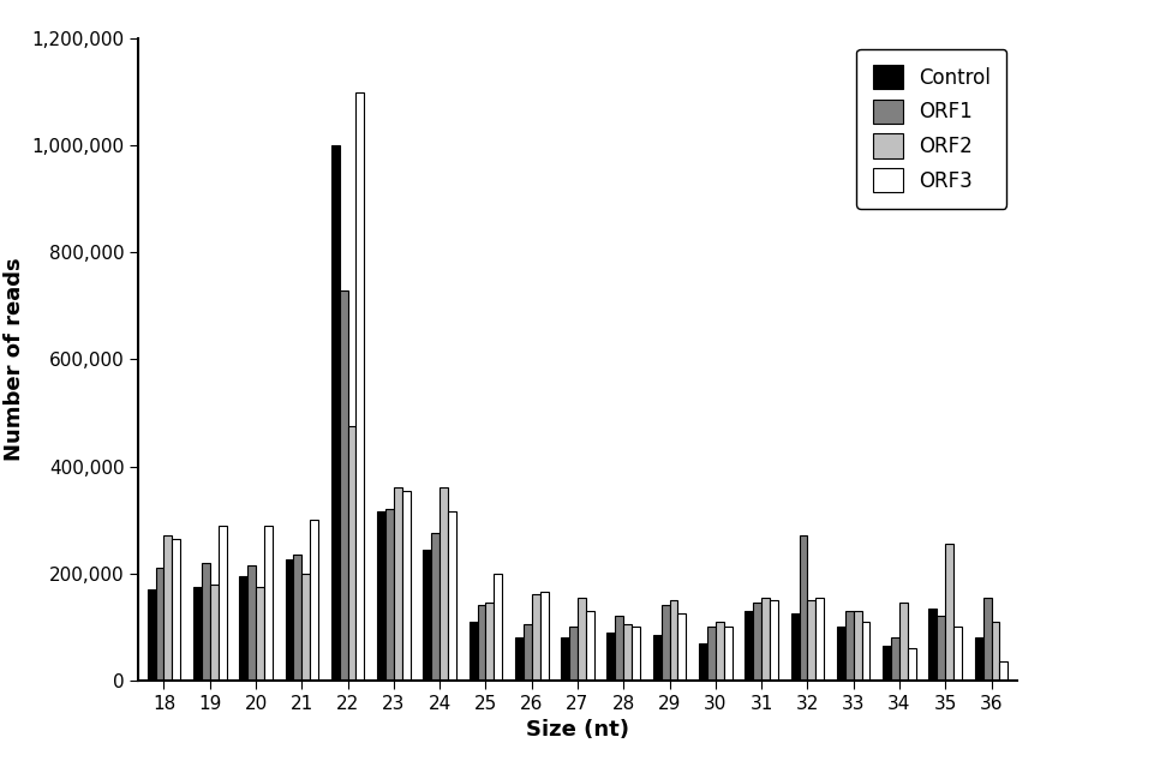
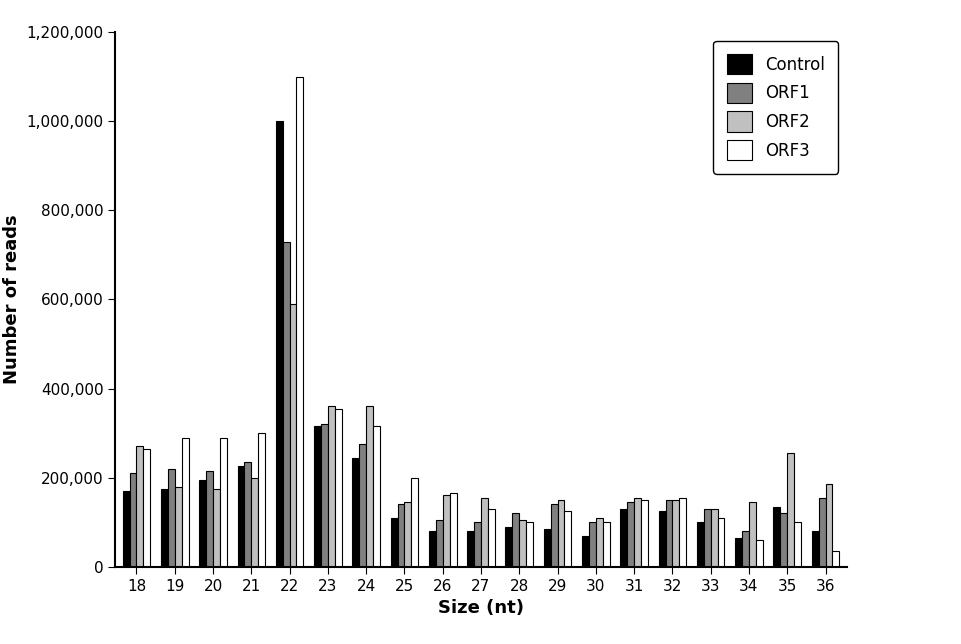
ORF2/22: 475,000 -> 590,000
ORF1/32: 270,000 -> 150,000
ORF2/36: 110,000 -> 185,000
